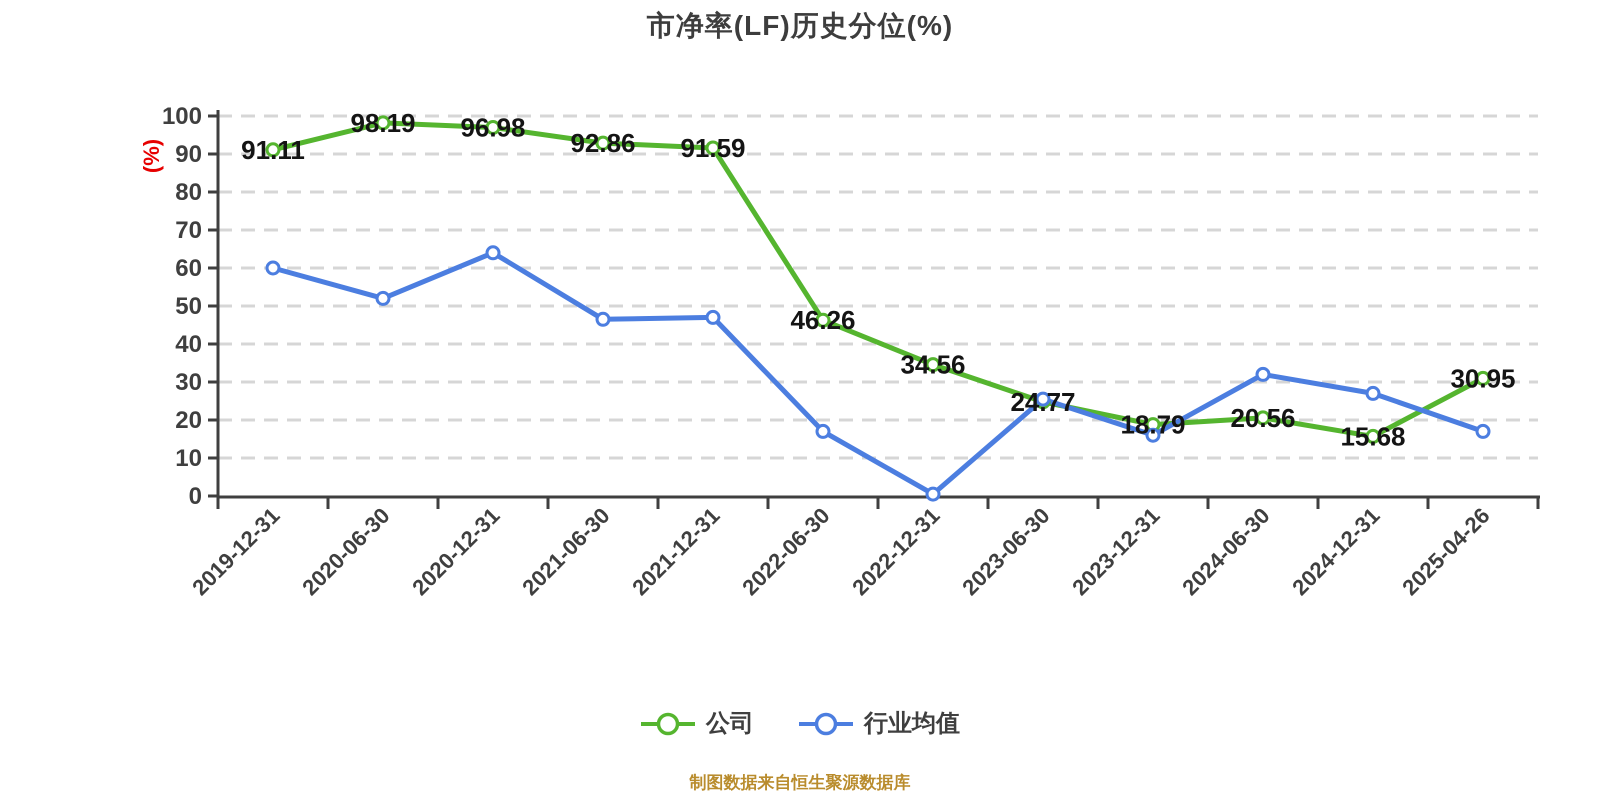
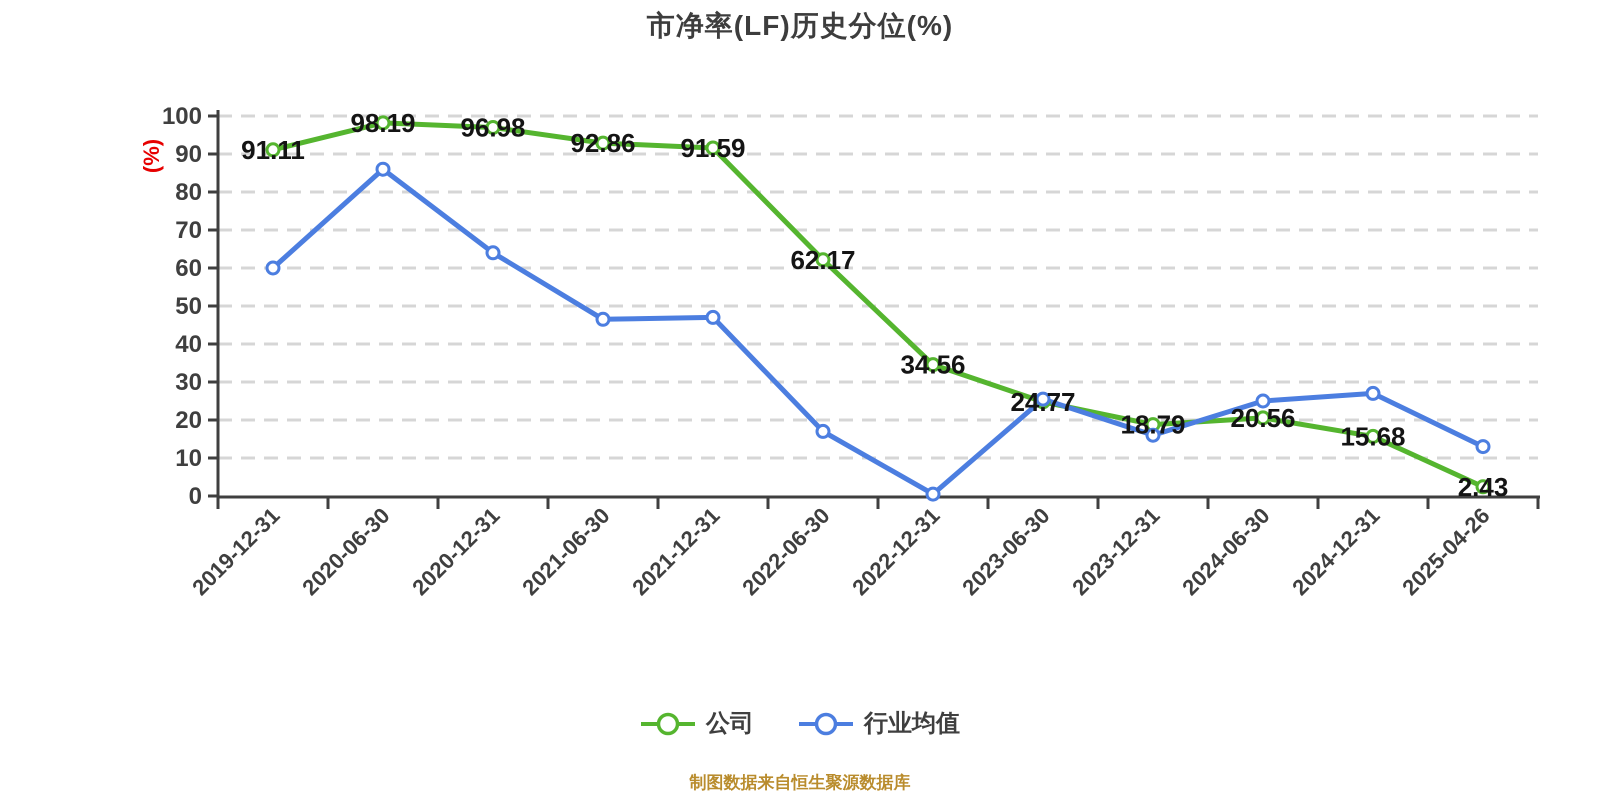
行业均值/2020-06-30: 52 -> 86
公司/2022-06-30: 46.26 -> 62.17
行业均值/2024-06-30: 32 -> 25
公司/2025-04-26: 30.95 -> 2.43
行业均值/2025-04-26: 17 -> 13
